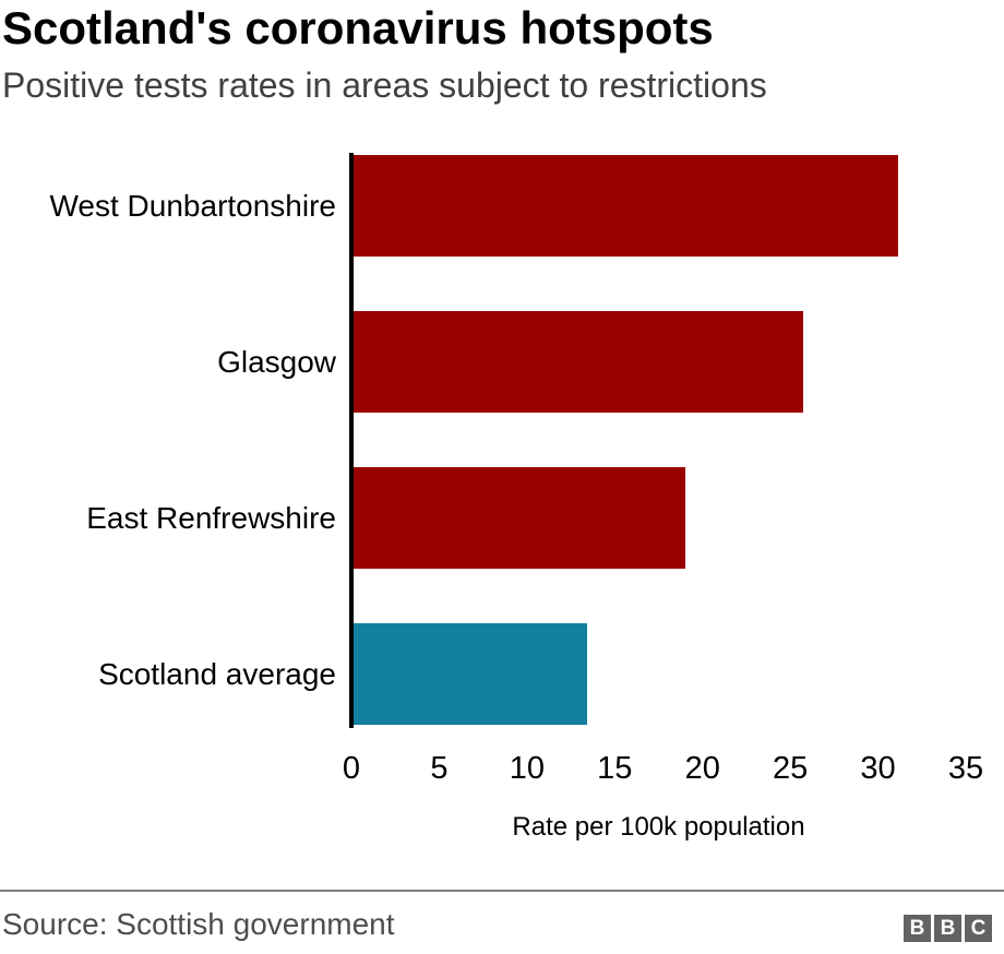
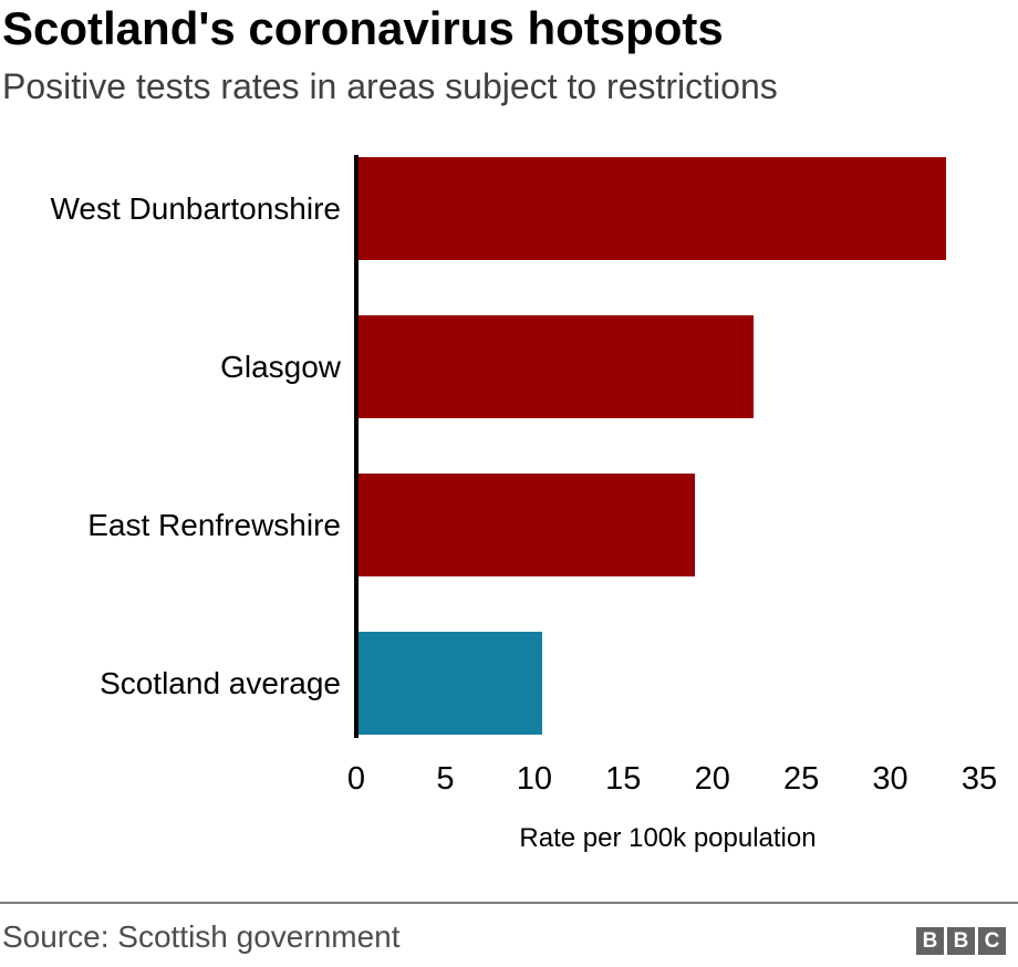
West Dunbartonshire: 31.0 -> 33.0
Glasgow: 25.6 -> 22.2
Scotland average: 13.3 -> 10.3
